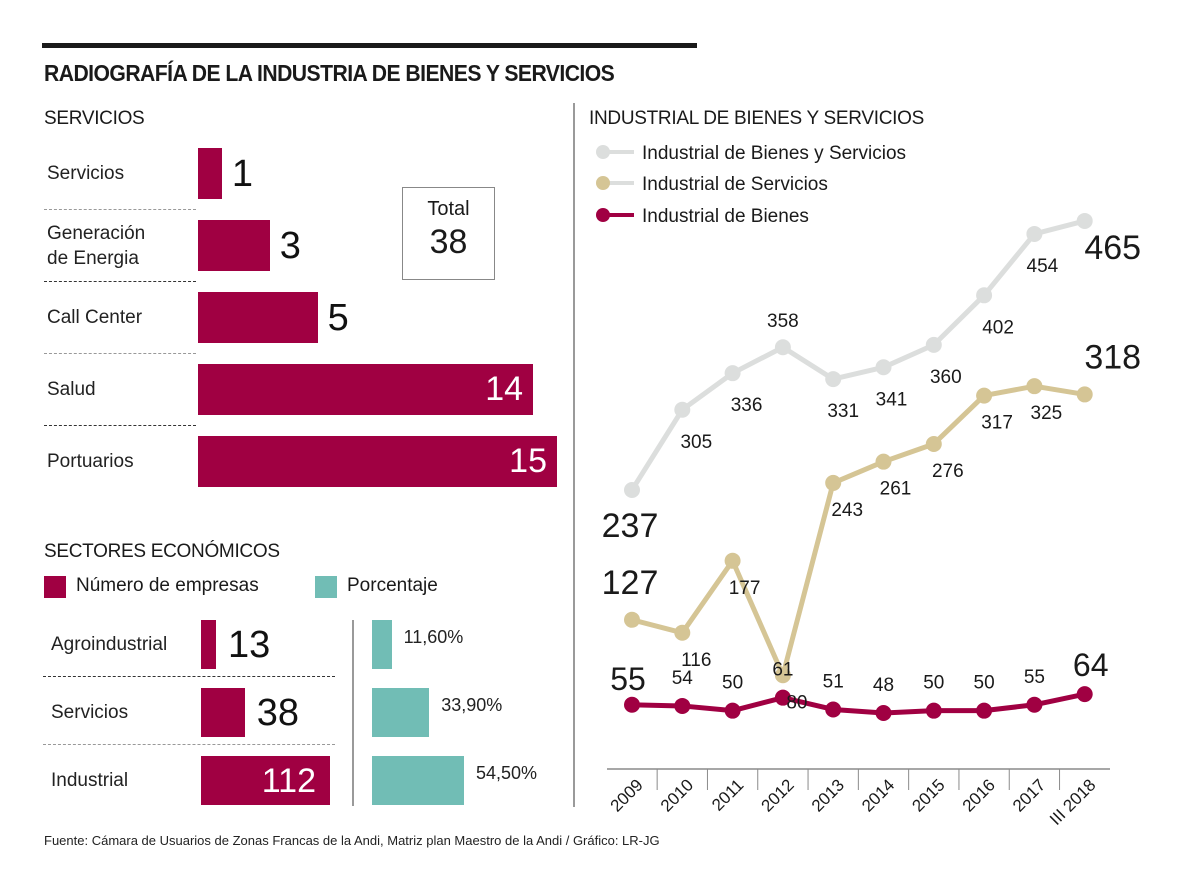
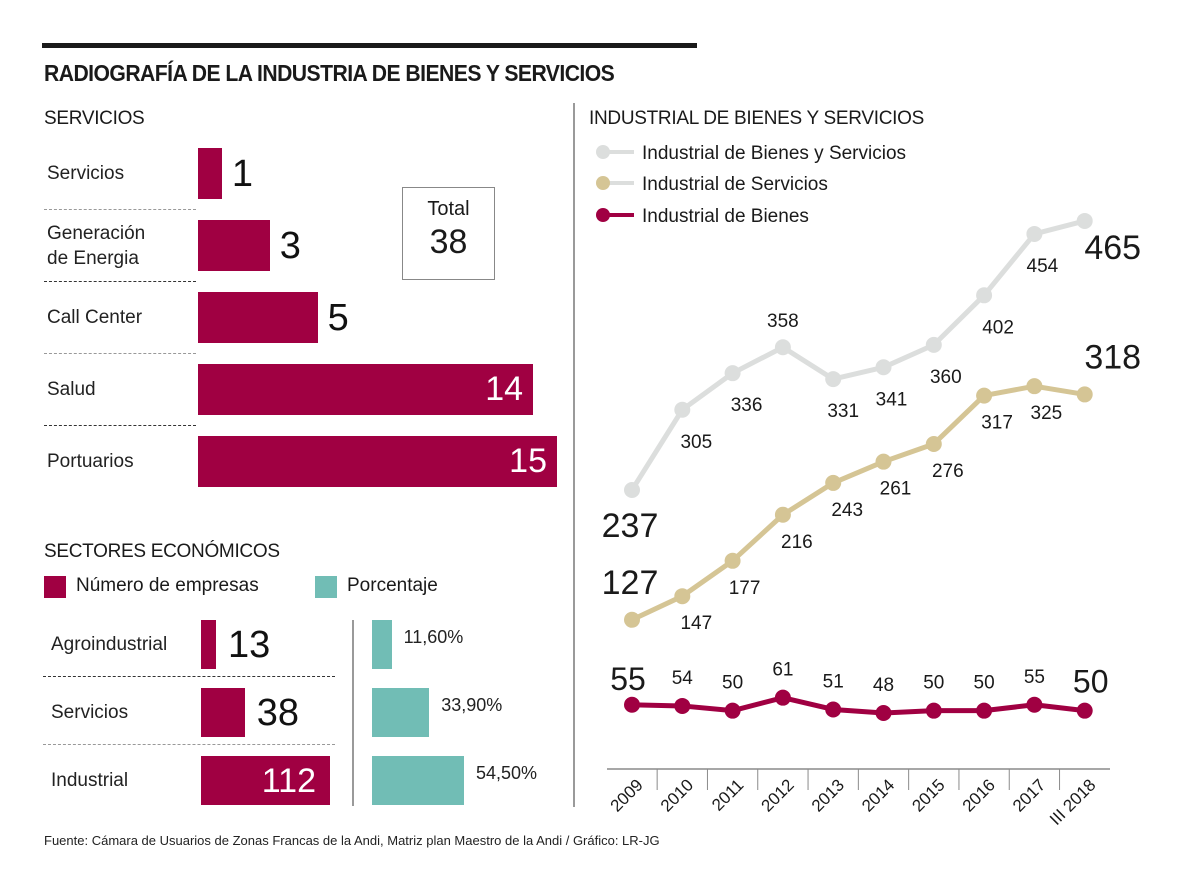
INDUSTRIAL DE BIENES Y SERVICIOS/Industrial de Servicios/2010: 116 -> 147
INDUSTRIAL DE BIENES Y SERVICIOS/Industrial de Servicios/2012: 80 -> 216
INDUSTRIAL DE BIENES Y SERVICIOS/Industrial de Bienes/III 2018: 64 -> 50
